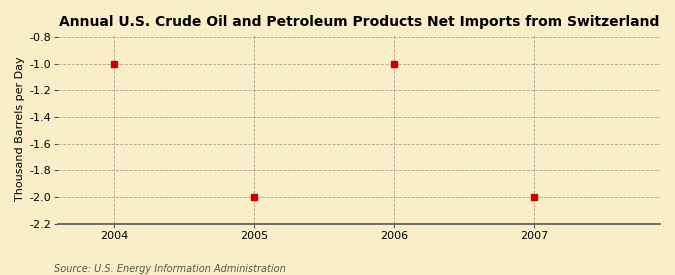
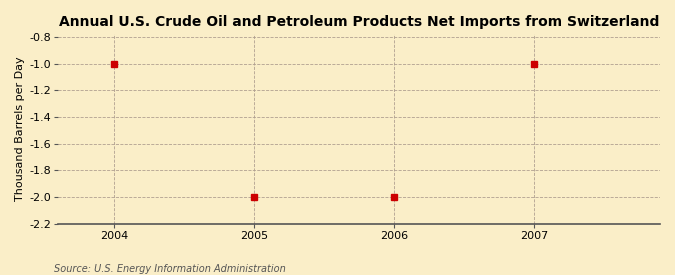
2006: -1 -> -2
2007: -2 -> -1
